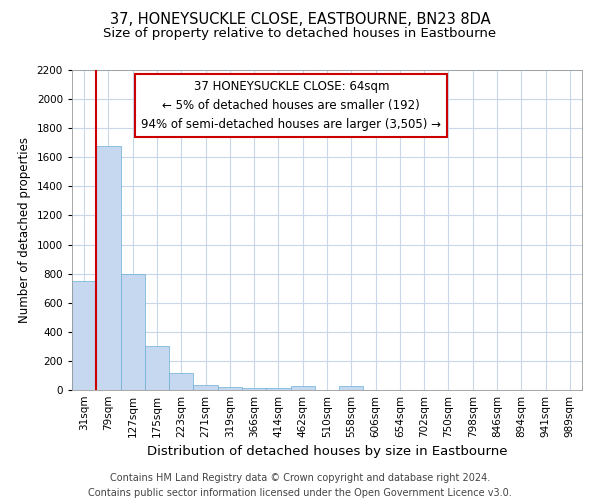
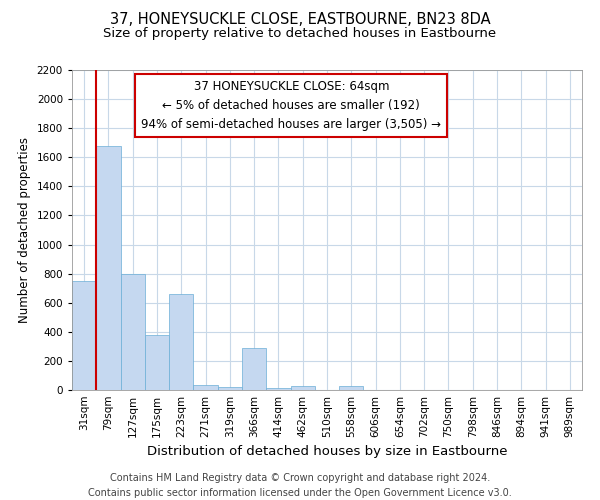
175sqm: 300 -> 380
223sqm: 120 -> 660
366sqm: 20 -> 290
